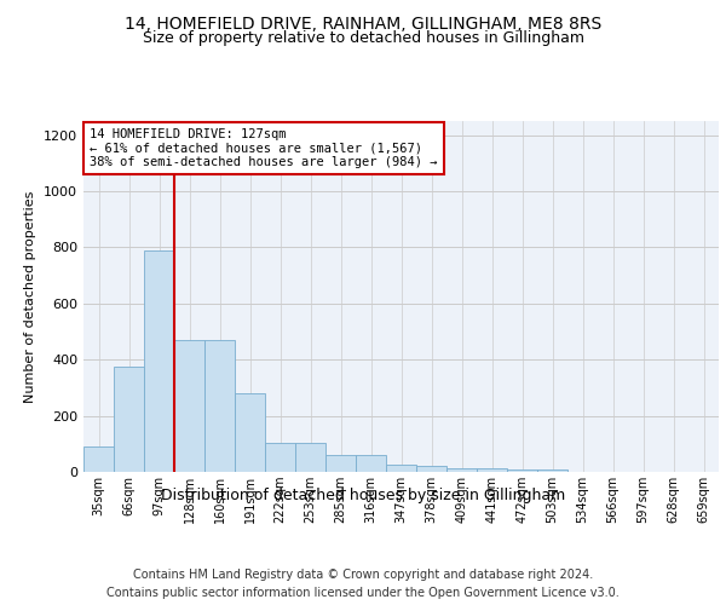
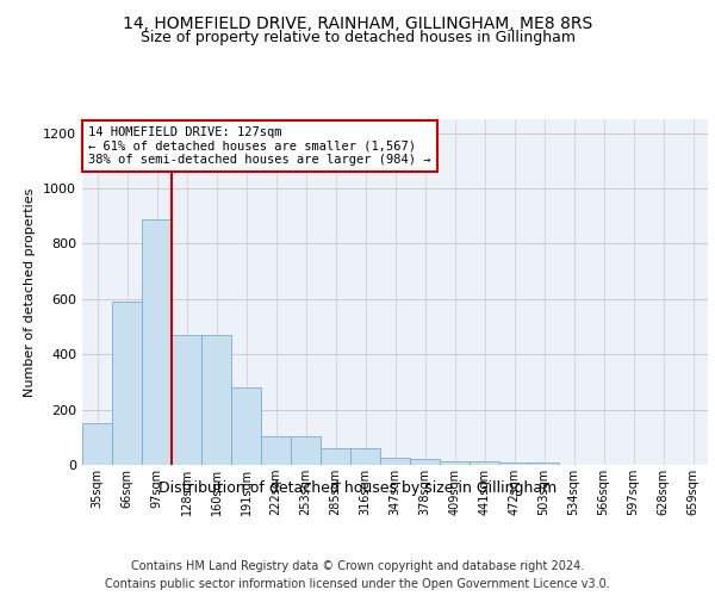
35sqm: 90 -> 152
66sqm: 375 -> 590
97sqm: 790 -> 890
